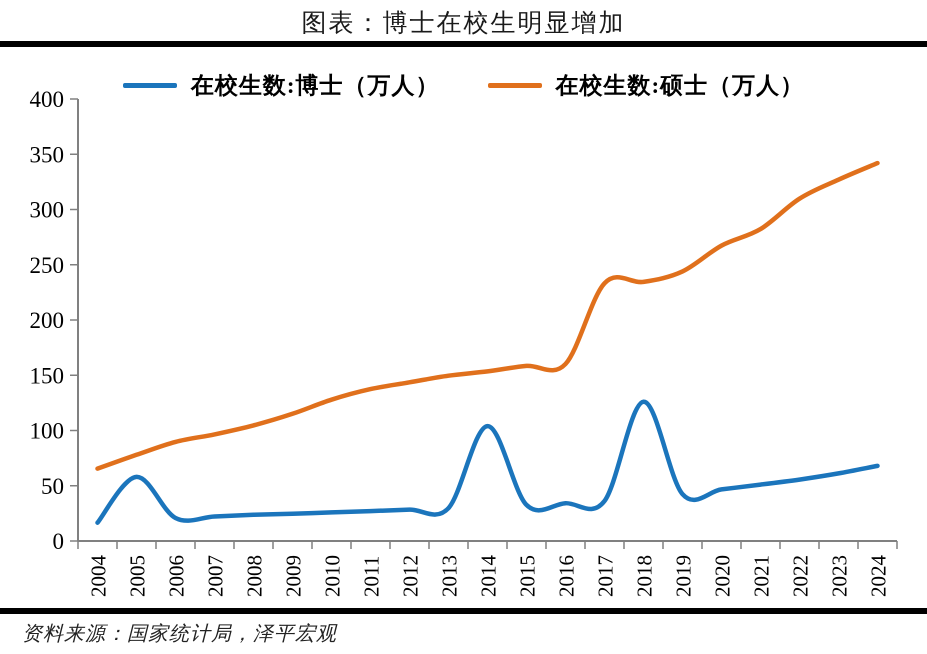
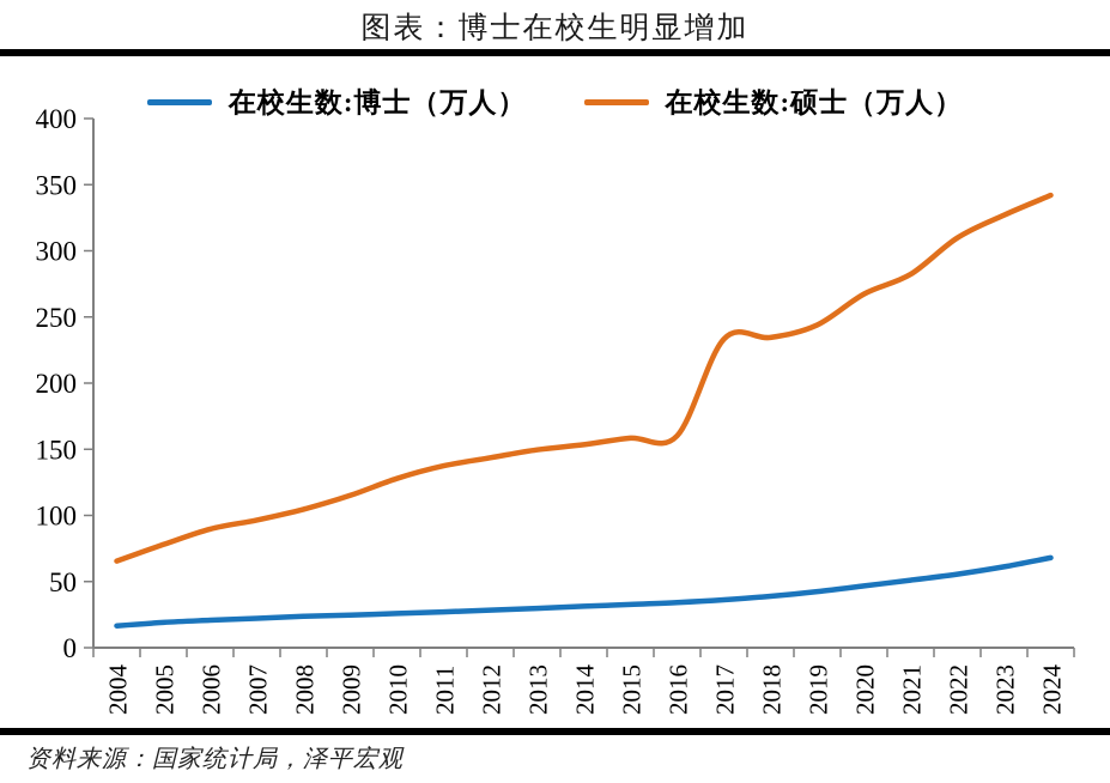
在校生数:博士（万人）/2005: 58 -> 19
在校生数:博士（万人）/2014: 104 -> 31
在校生数:博士（万人）/2018: 126 -> 39
